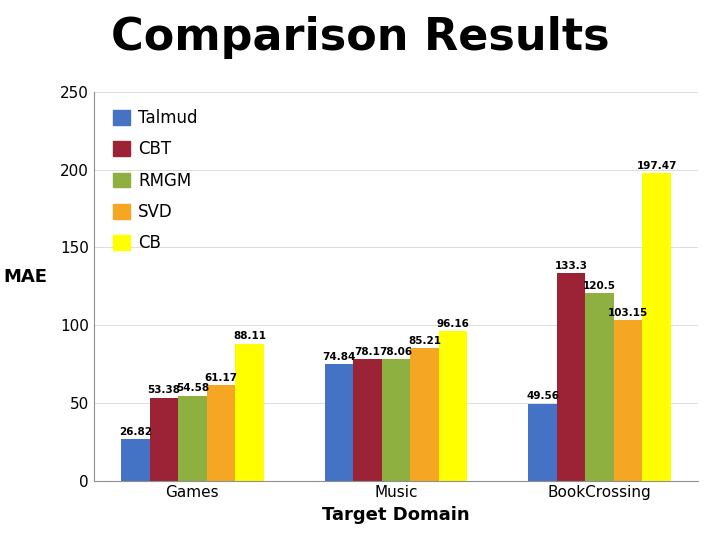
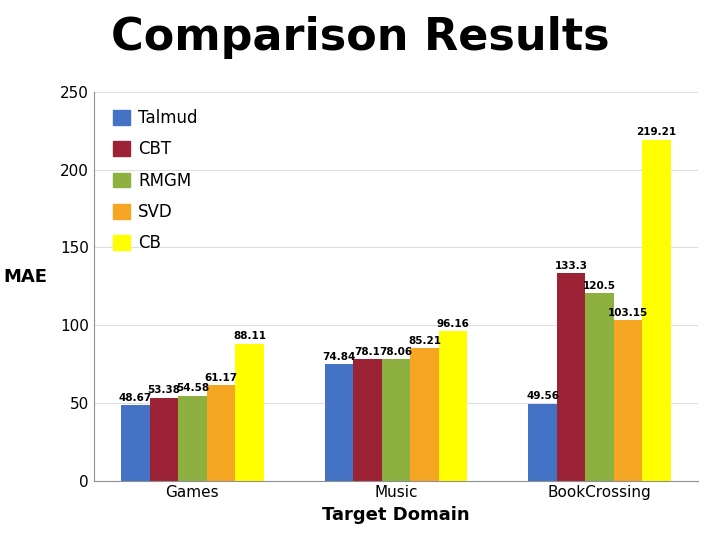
Talmud/Games: 26.82 -> 48.67
CB/BookCrossing: 197.47 -> 219.21
